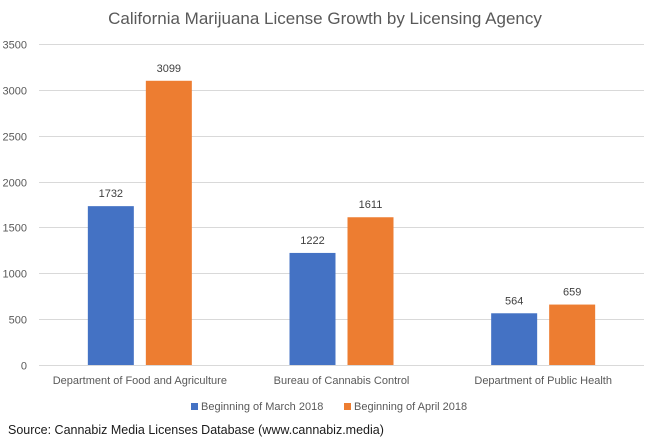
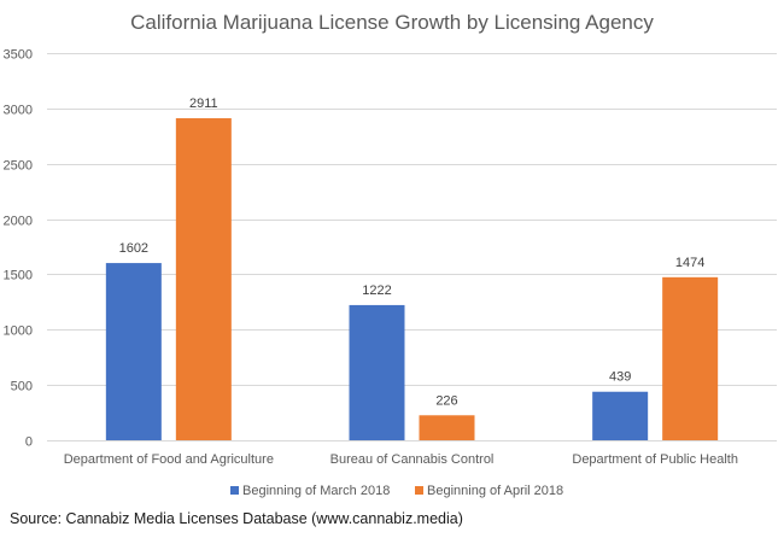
Beginning of March 2018/Department of Food and Agriculture: 1732 -> 1602
Beginning of April 2018/Department of Food and Agriculture: 3099 -> 2911
Beginning of April 2018/Bureau of Cannabis Control: 1611 -> 226
Beginning of March 2018/Department of Public Health: 564 -> 439
Beginning of April 2018/Department of Public Health: 659 -> 1474
